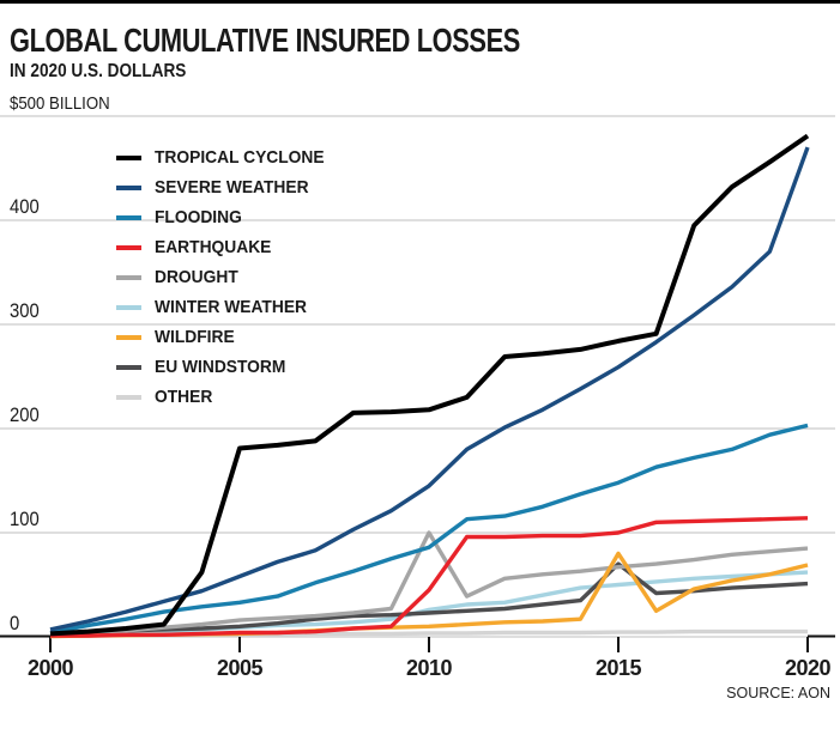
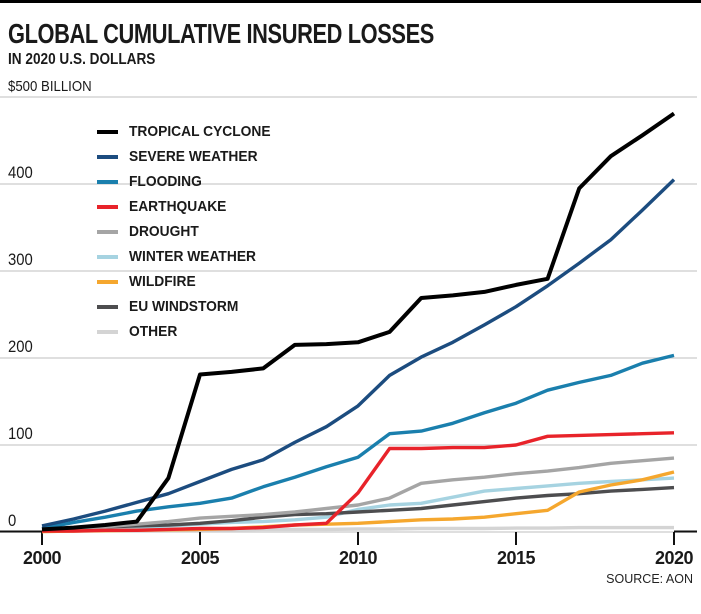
DROUGHT/2010: 100 -> 30
WILDFIRE/2015: 80 -> 20
EU WINDSTORM/2015: 70 -> 40
SEVERE WEATHER/2020: 470 -> 400
